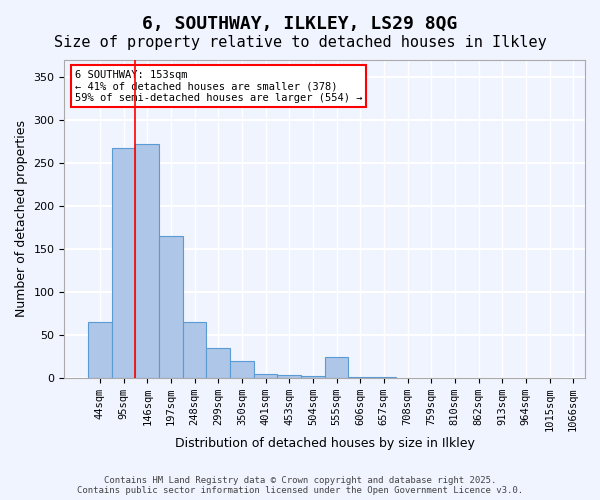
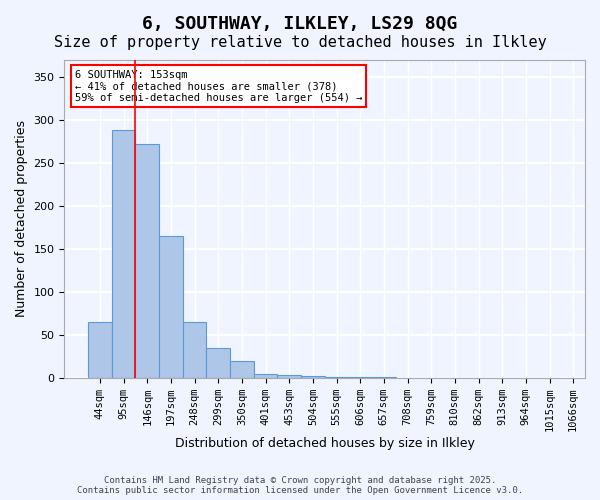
95sqm: 268 -> 288
555sqm: 24 -> 1
